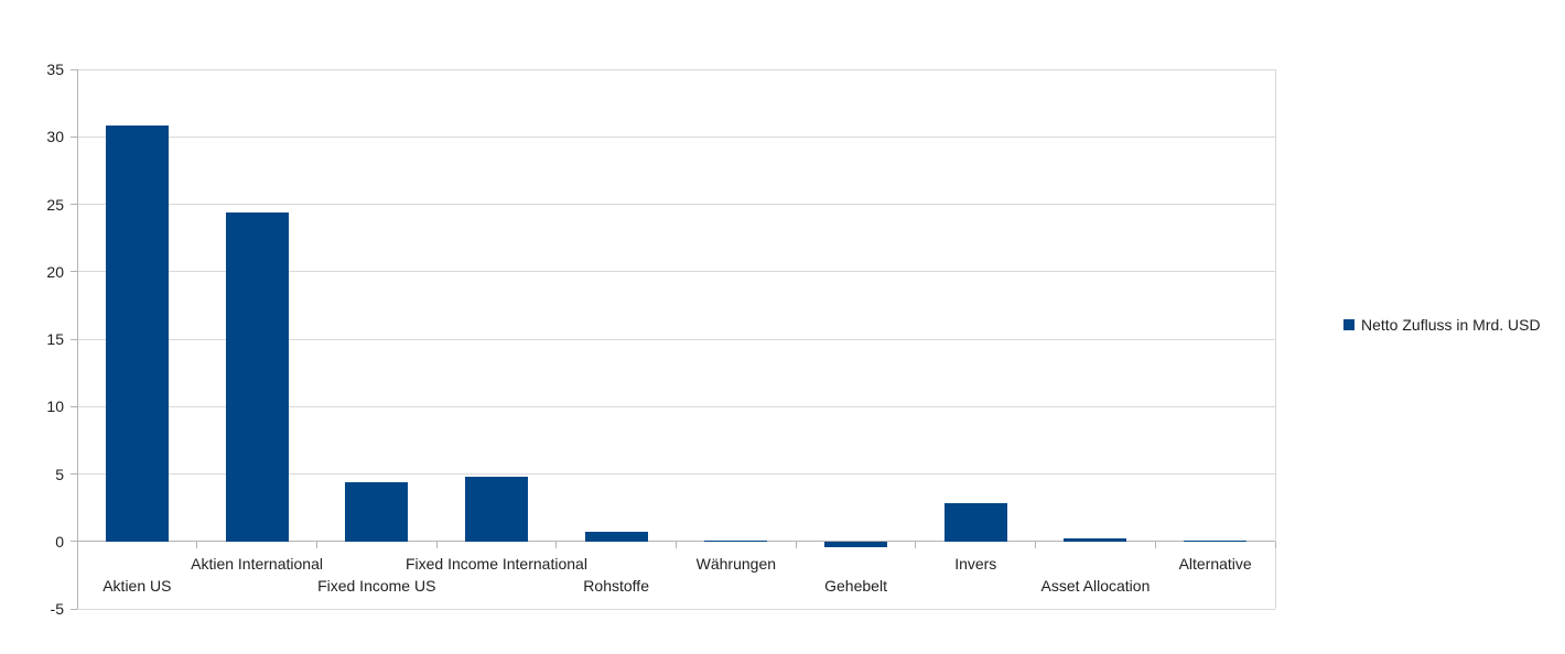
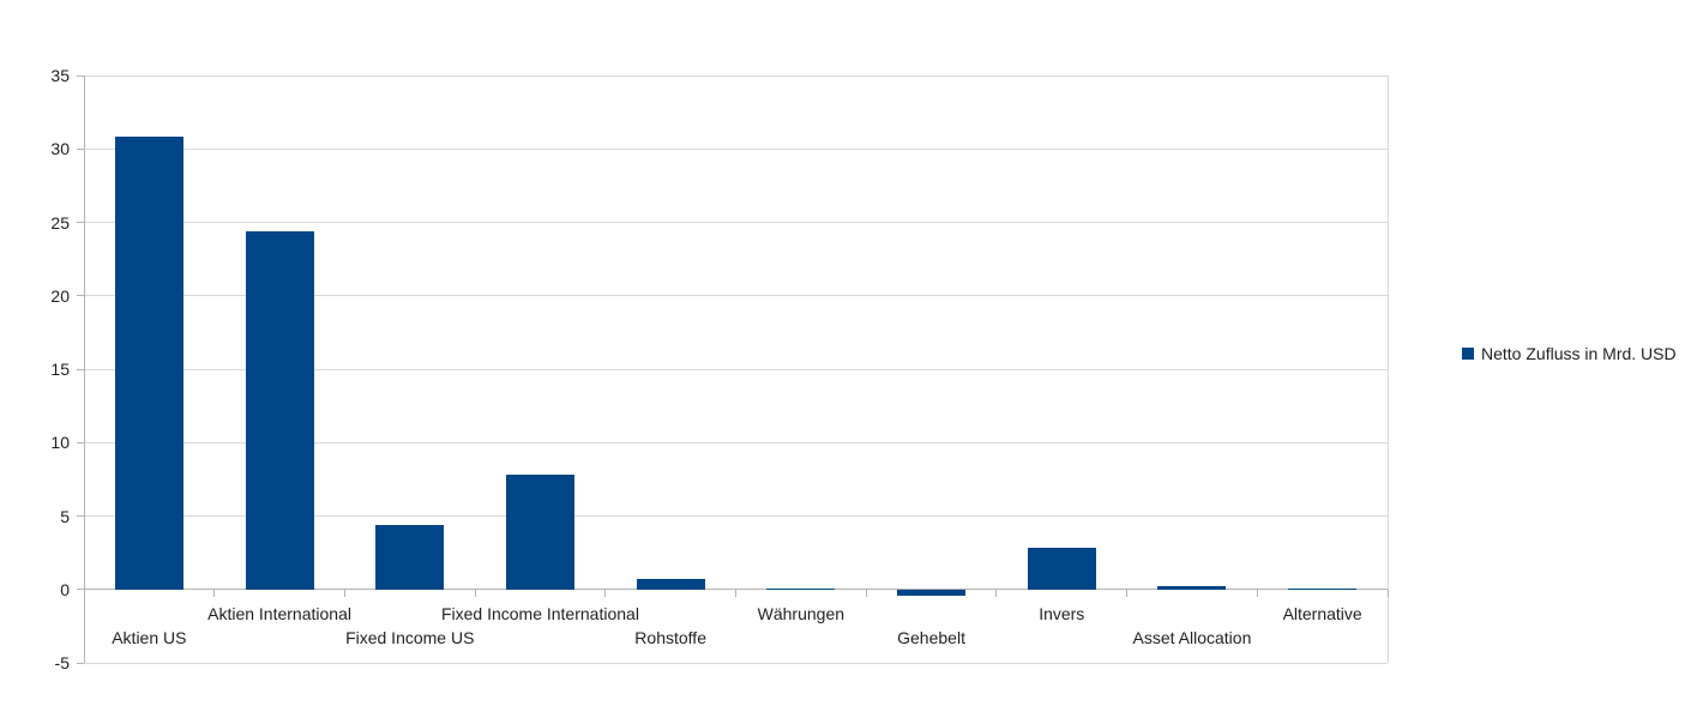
Fixed Income International: 4.8 -> 7.8
